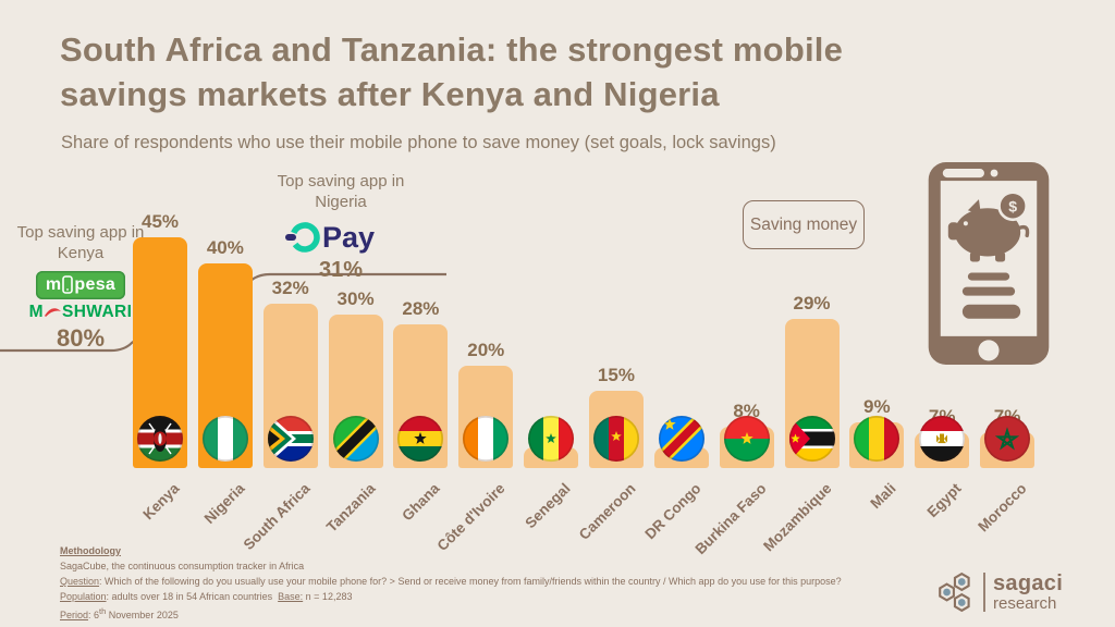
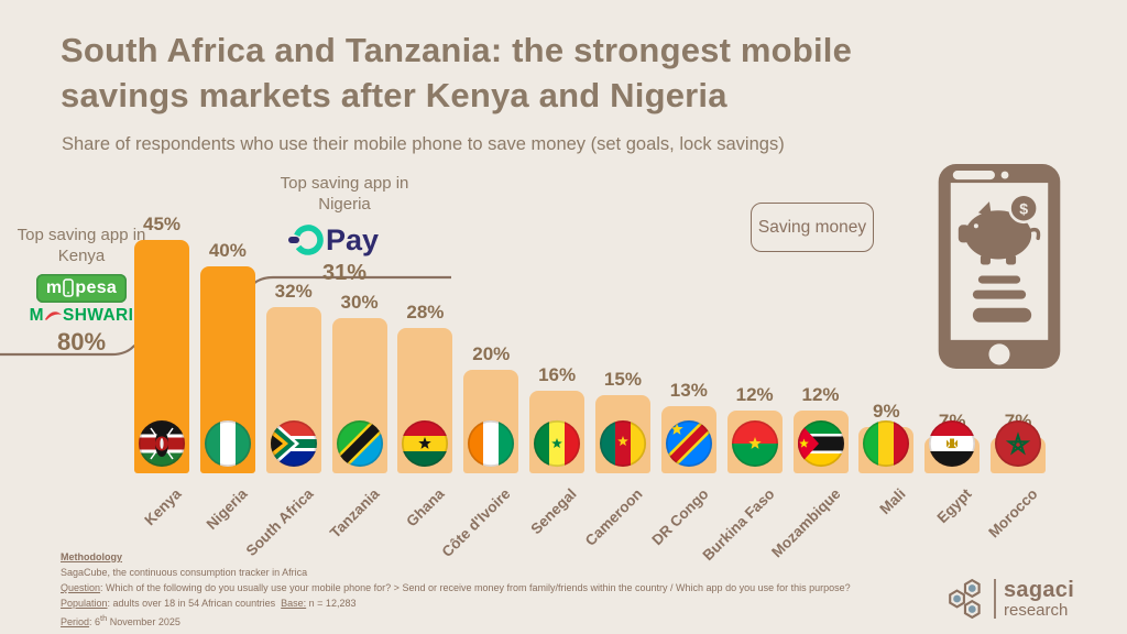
Senegal: 4% -> 16%
DR Congo: 4% -> 13%
Burkina Faso: 8% -> 12%
Mozambique: 29% -> 12%
